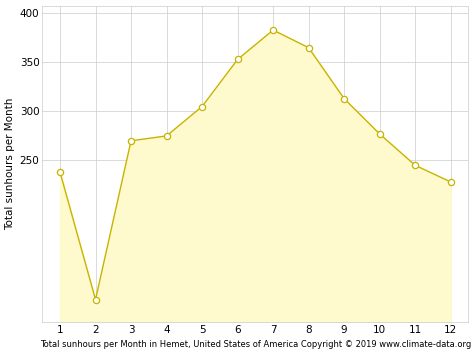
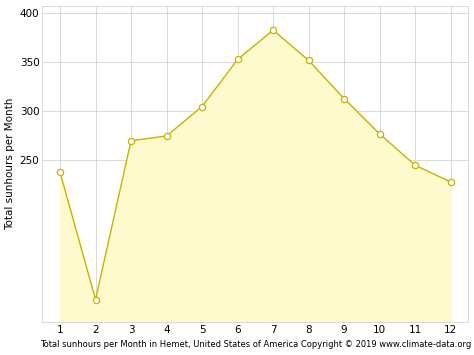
8: 365 -> 352
